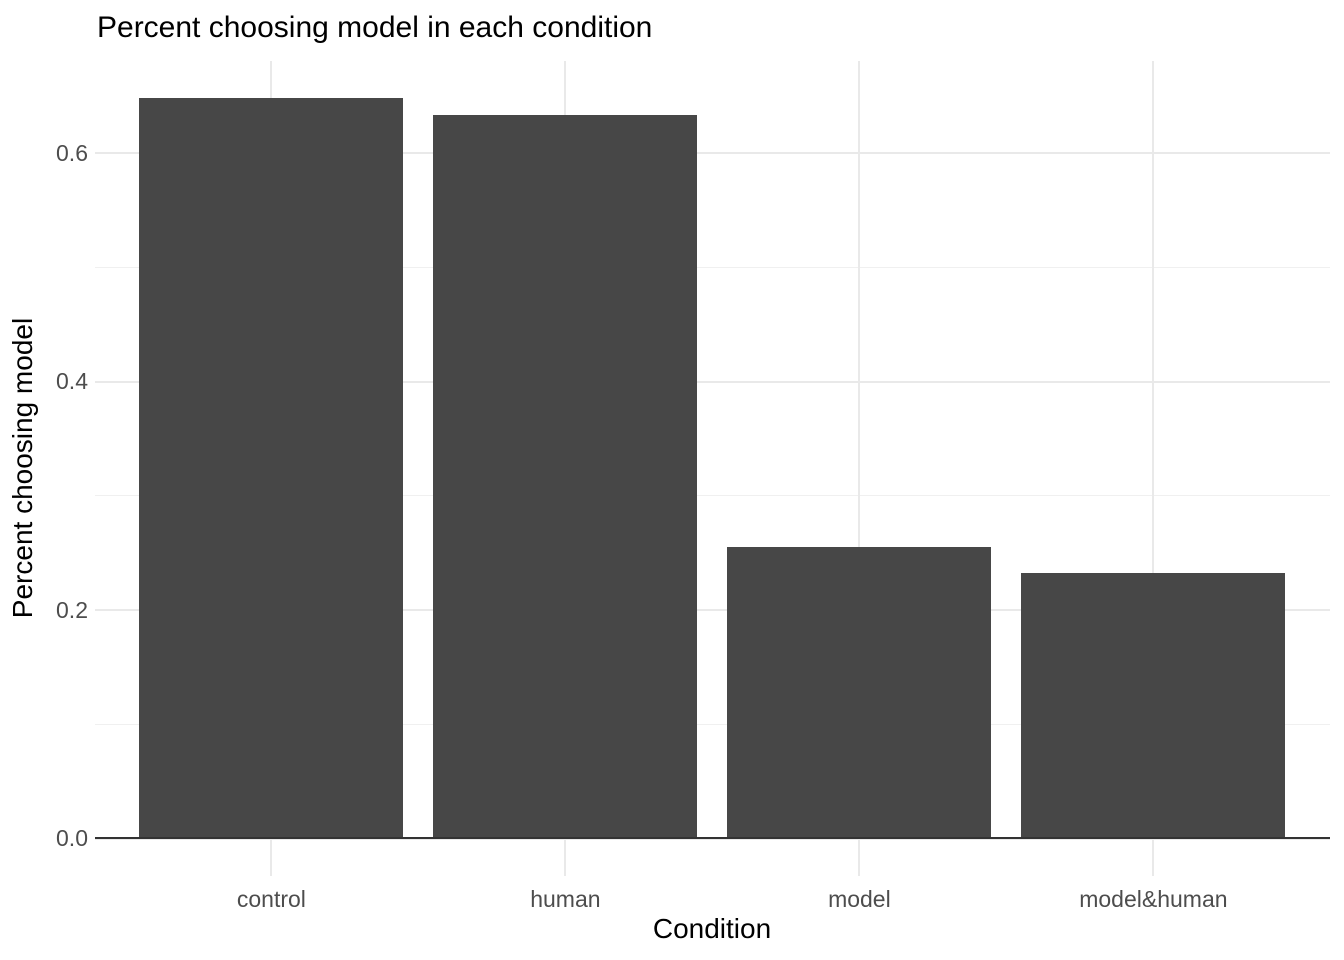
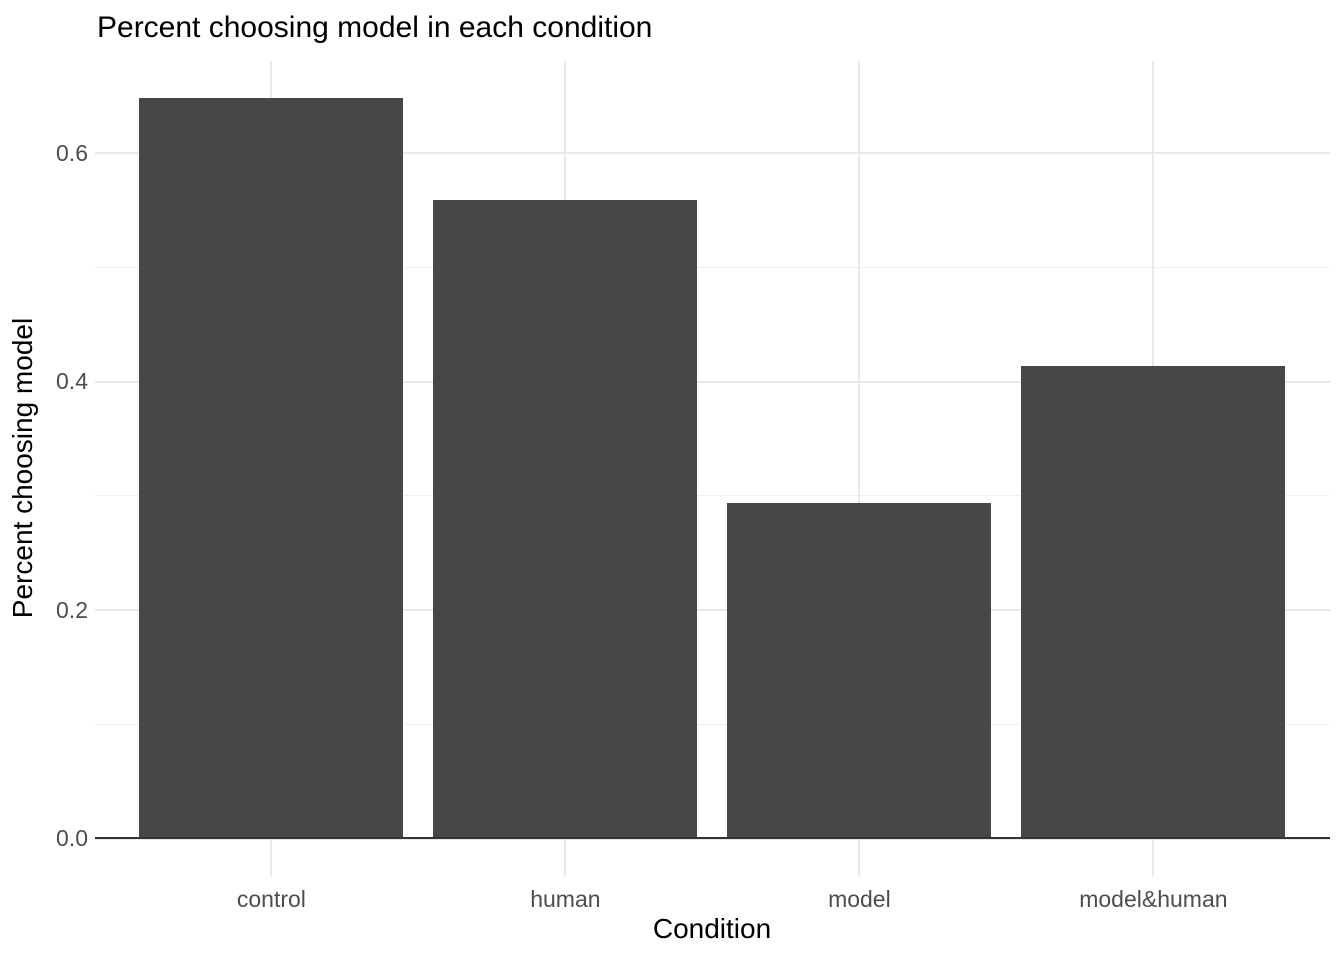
human: 0.633 -> 0.559
model: 0.255 -> 0.294
model&human: 0.232 -> 0.414
